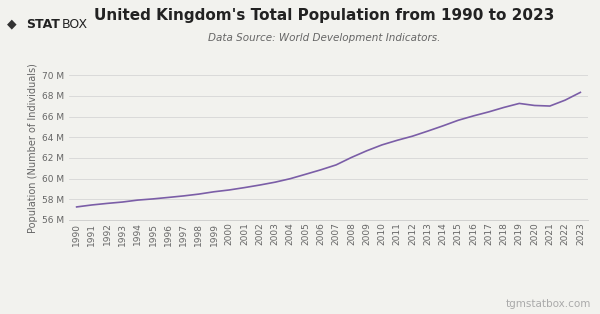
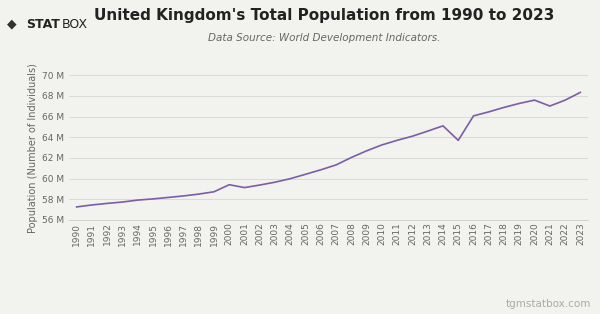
2000: 58.9 M -> 59.4 M
2015: 65.6 M -> 63.7 M
2020: 67.1 M -> 67.6 M
